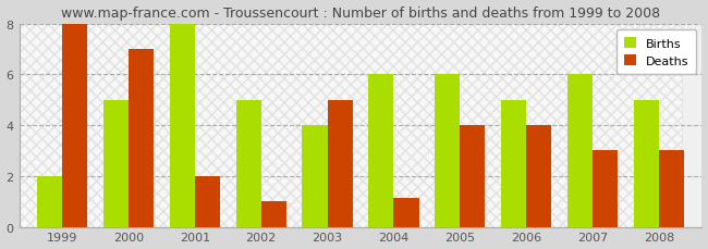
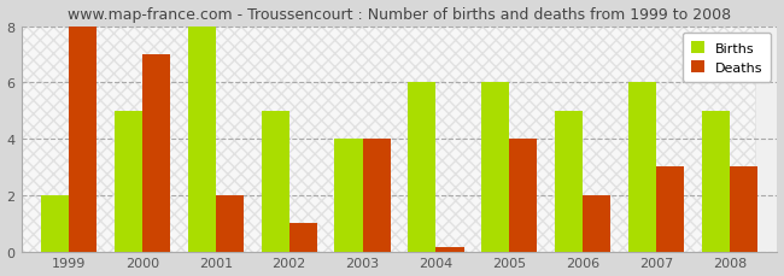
Deaths/2003: 5.00 -> 4.00
Deaths/2004: 1.15 -> 0.15
Deaths/2006: 4.00 -> 2.00
